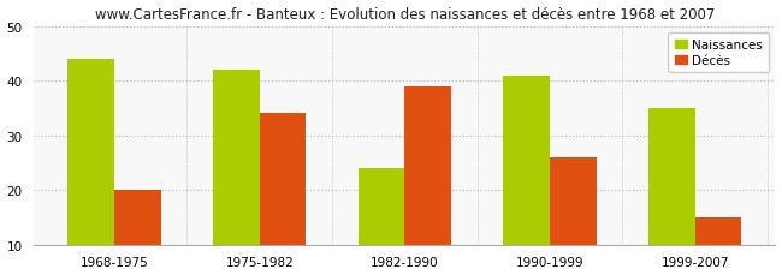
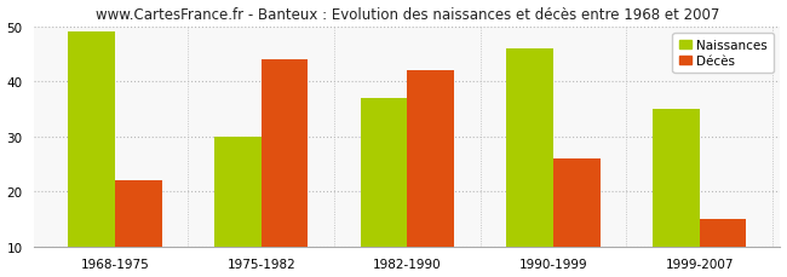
Naissances/1968-1975: 44 -> 49
Décès/1968-1975: 20 -> 22
Naissances/1975-1982: 42 -> 30
Décès/1975-1982: 34 -> 44
Naissances/1982-1990: 24 -> 37
Décès/1982-1990: 39 -> 42
Naissances/1990-1999: 41 -> 46
